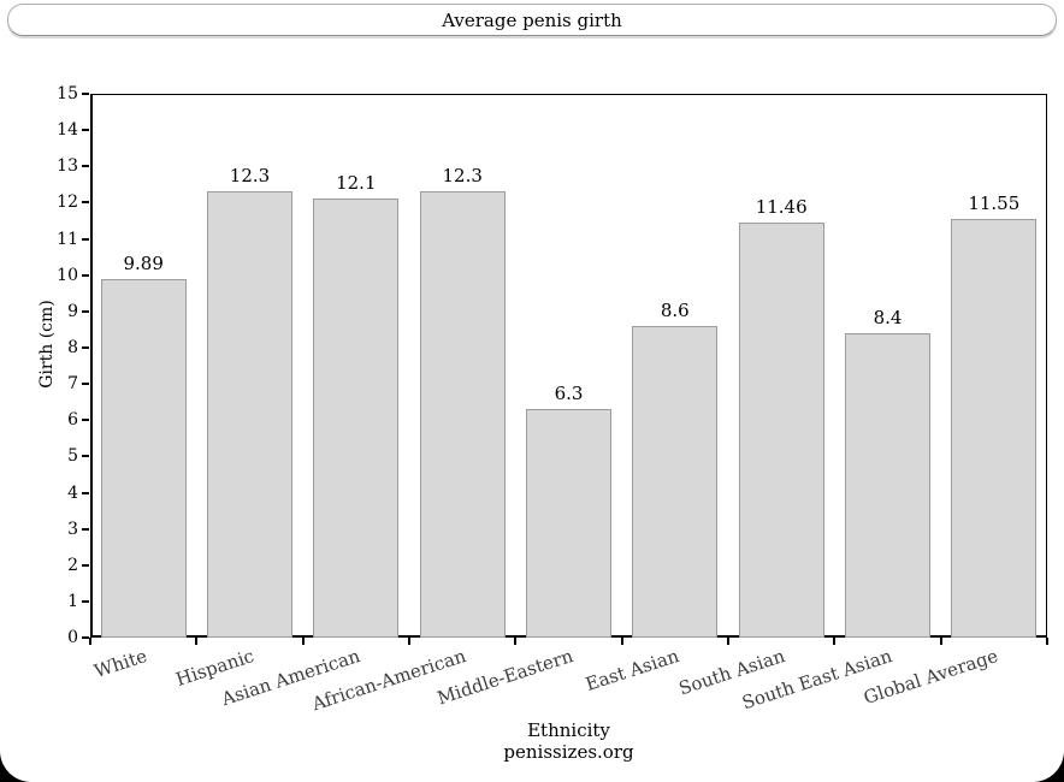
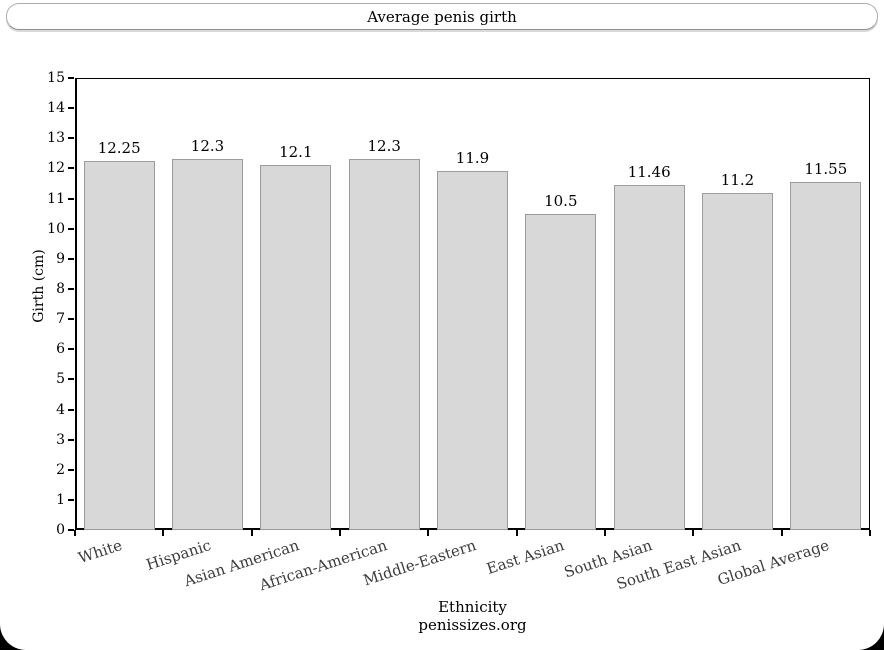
White: 9.89 -> 12.25
Middle-Eastern: 6.3 -> 11.9
East Asian: 8.6 -> 10.5
South East Asian: 8.4 -> 11.2
